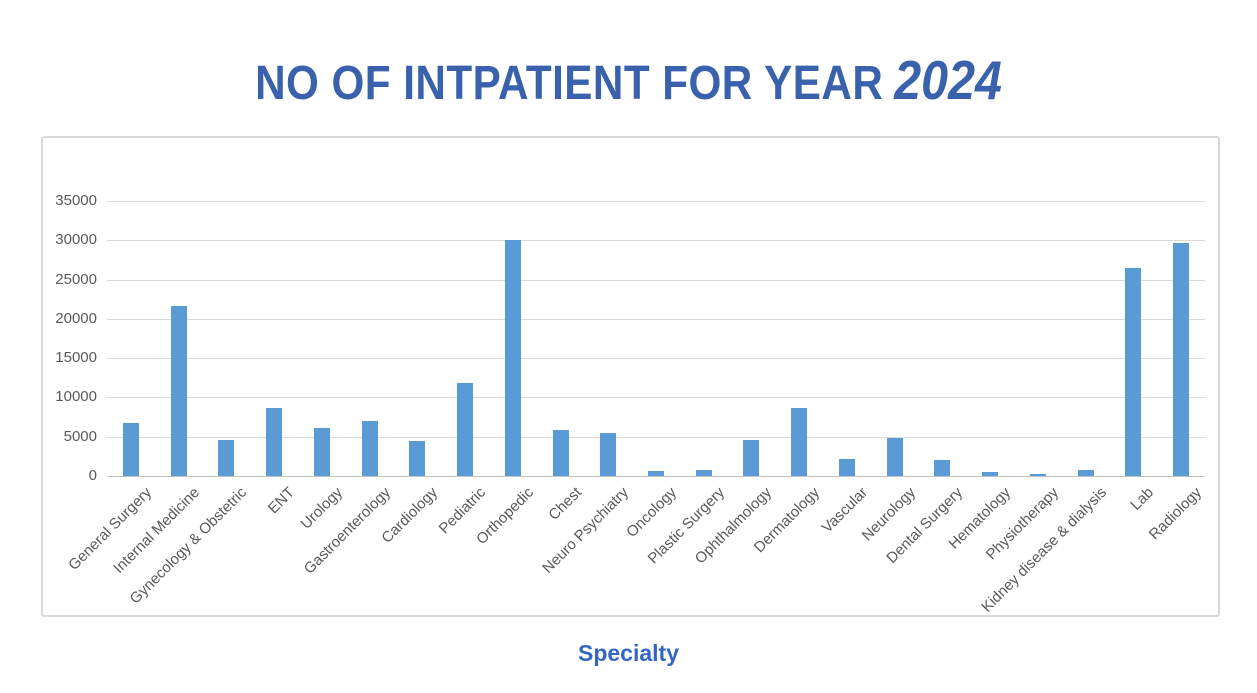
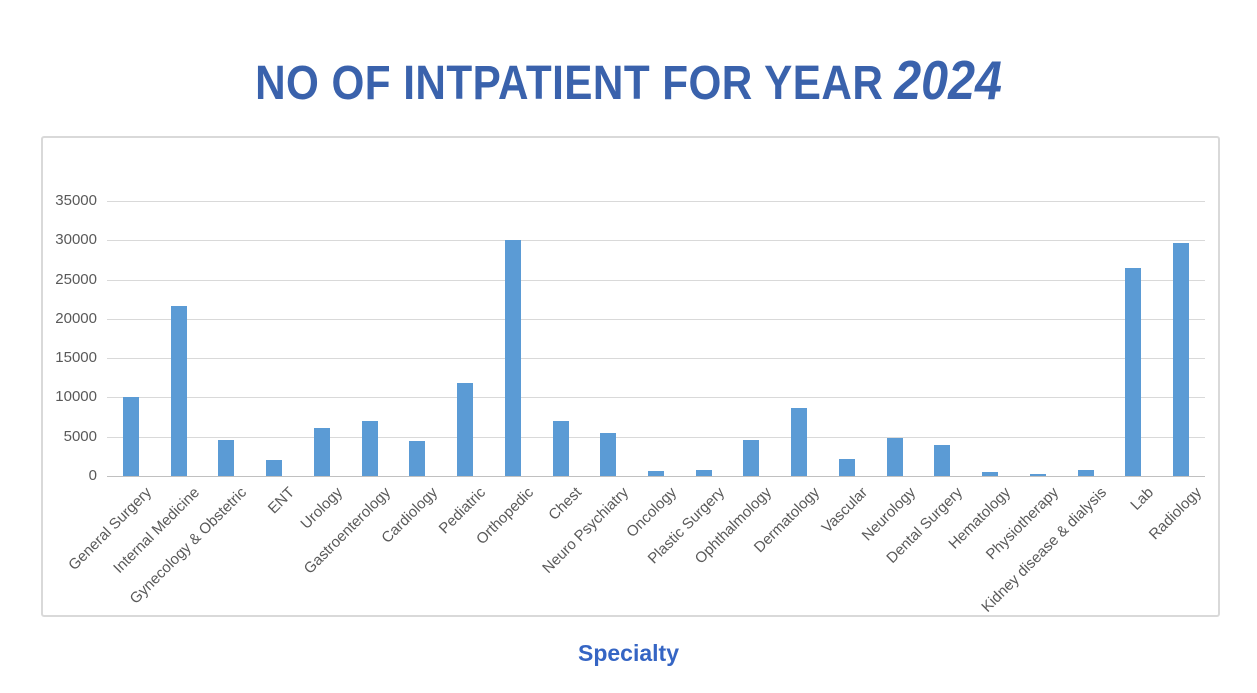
General Surgery: 7000 -> 10000
ENT: 9000 -> 2000
Chest: 6000 -> 7000
Dental Surgery: 2000 -> 4000
